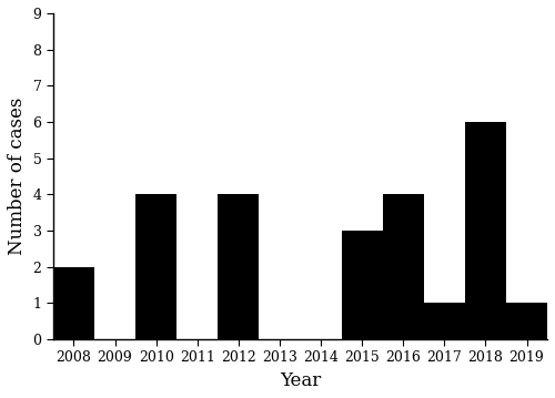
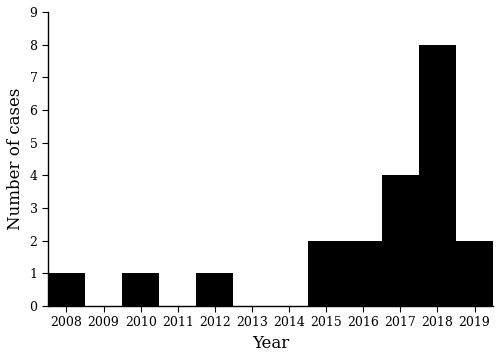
2008: 2 -> 1
2010: 4 -> 1
2012: 4 -> 1
2015: 3 -> 2
2016: 4 -> 2
2017: 1 -> 4
2018: 6 -> 8
2019: 1 -> 2
